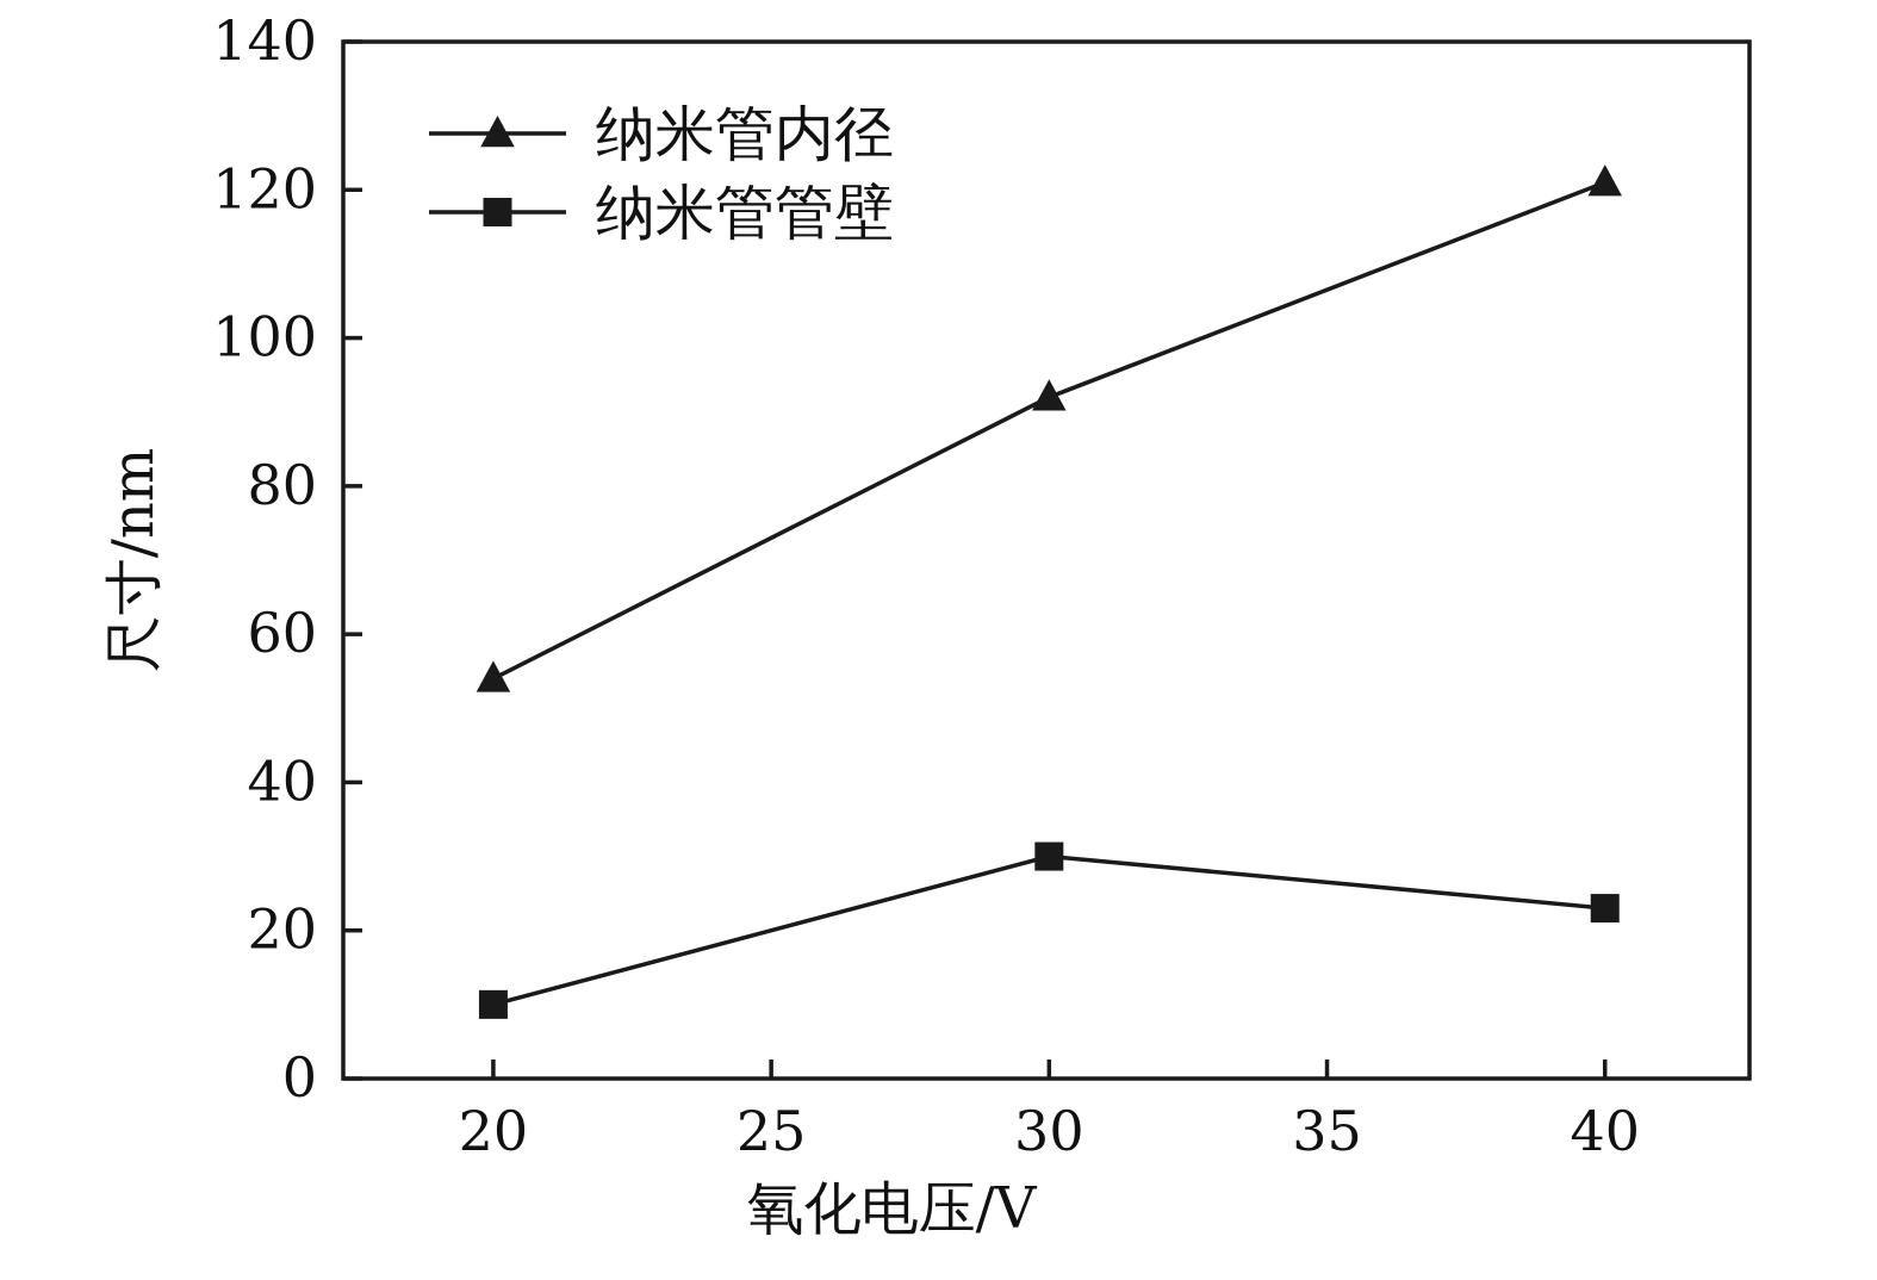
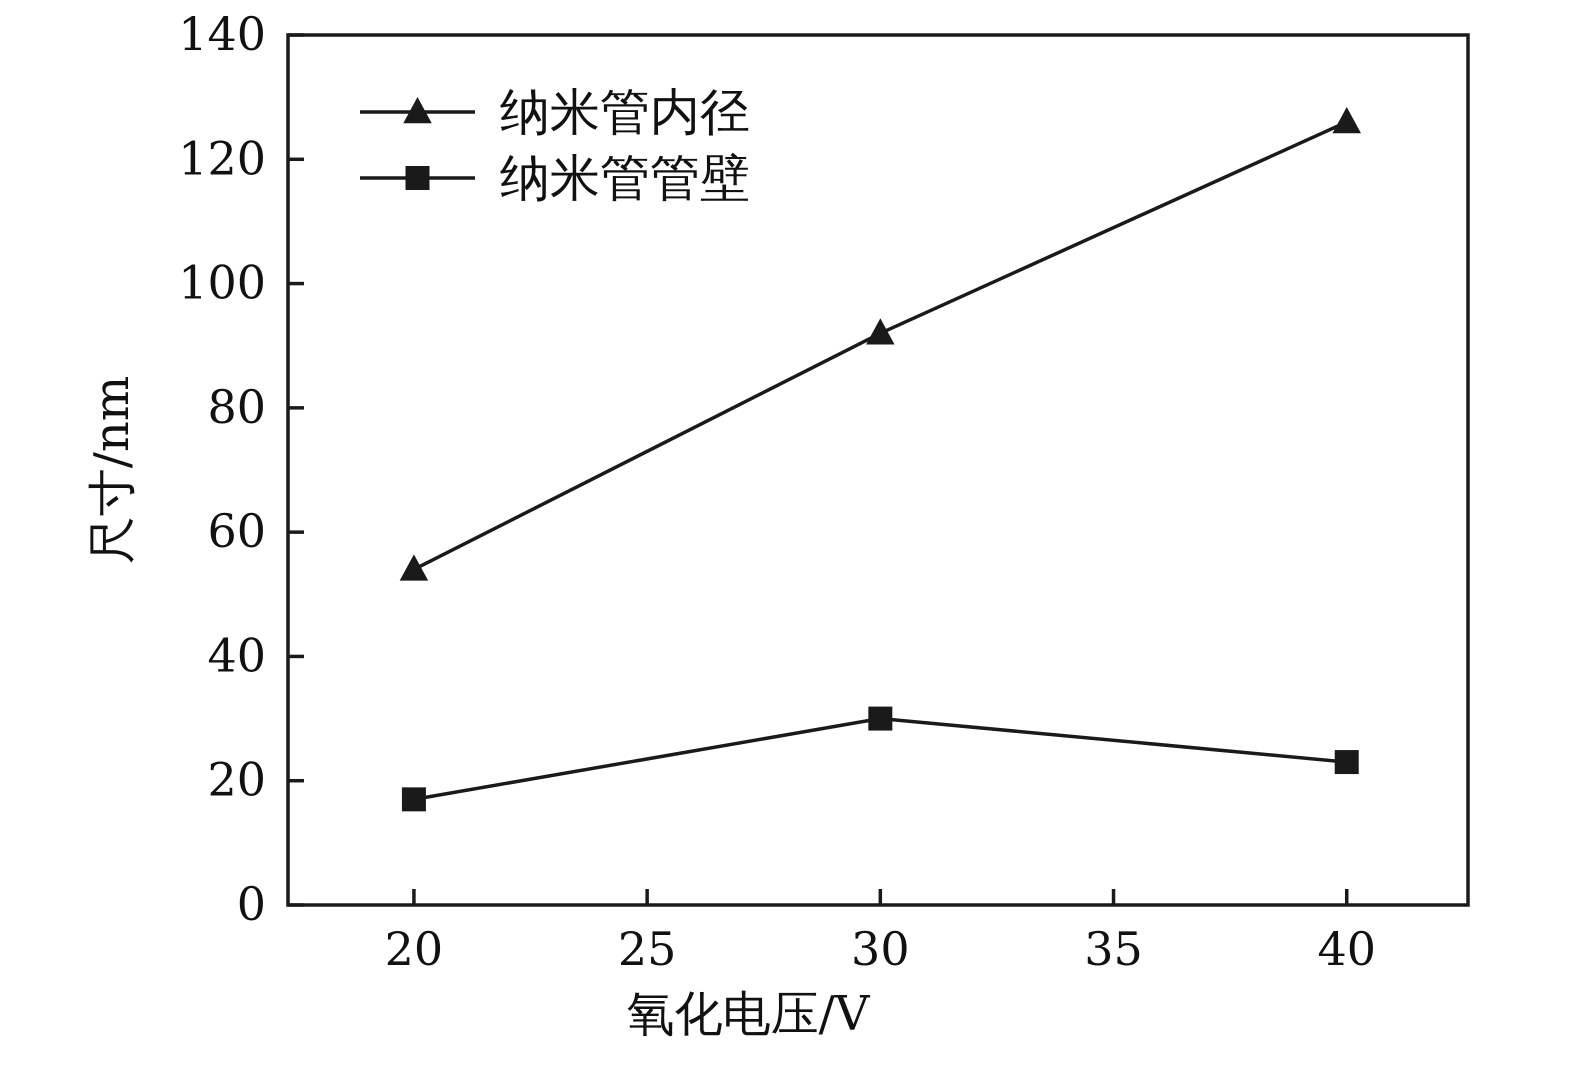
纳米管管壁/20: 10 -> 17
纳米管内径/40: 121 -> 126
